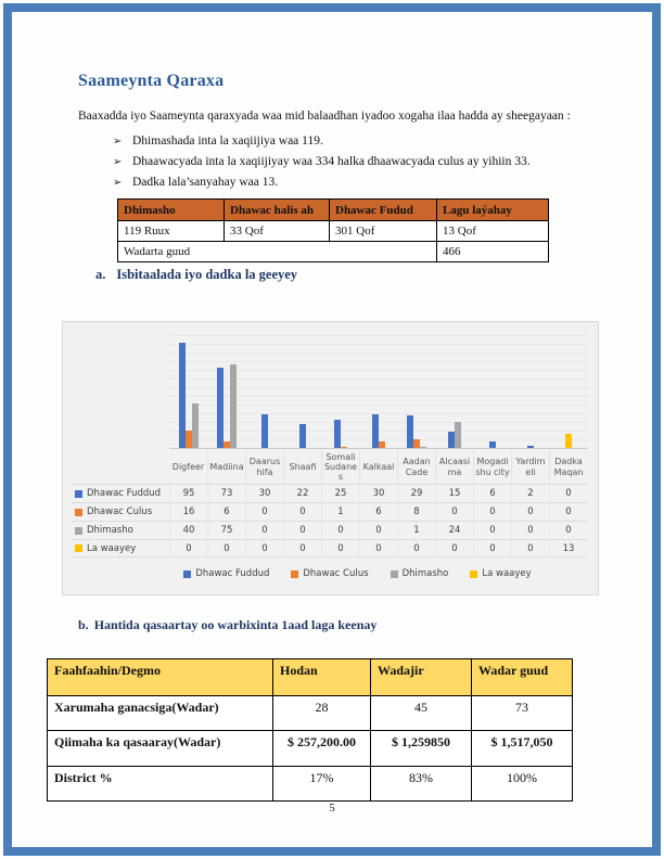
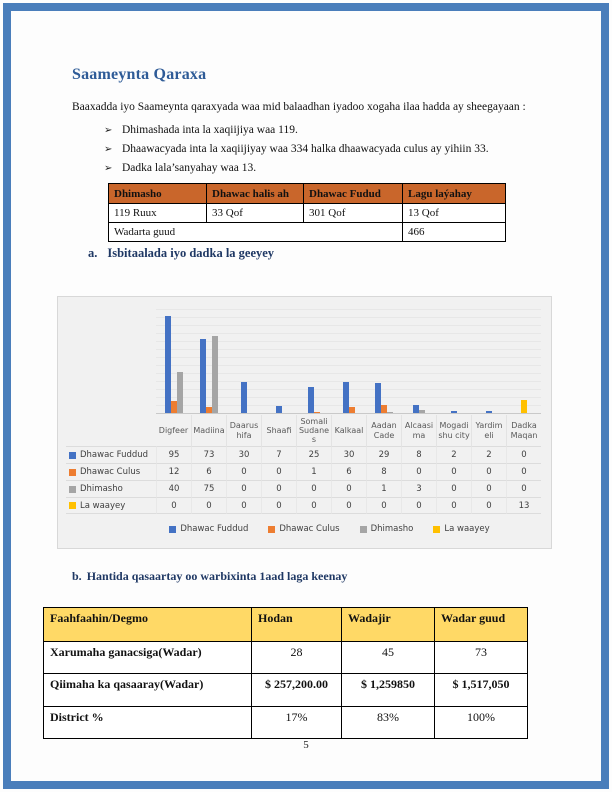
Dhawac Culus/Digfeer: 16 -> 12
Dhawac Fuddud/Shaafi: 22 -> 7
Dhawac Fuddud/Alcaasi ma: 15 -> 8
Dhimasho/Alcaasi ma: 24 -> 3
Dhawac Fuddud/Mogadi shu city: 6 -> 2
